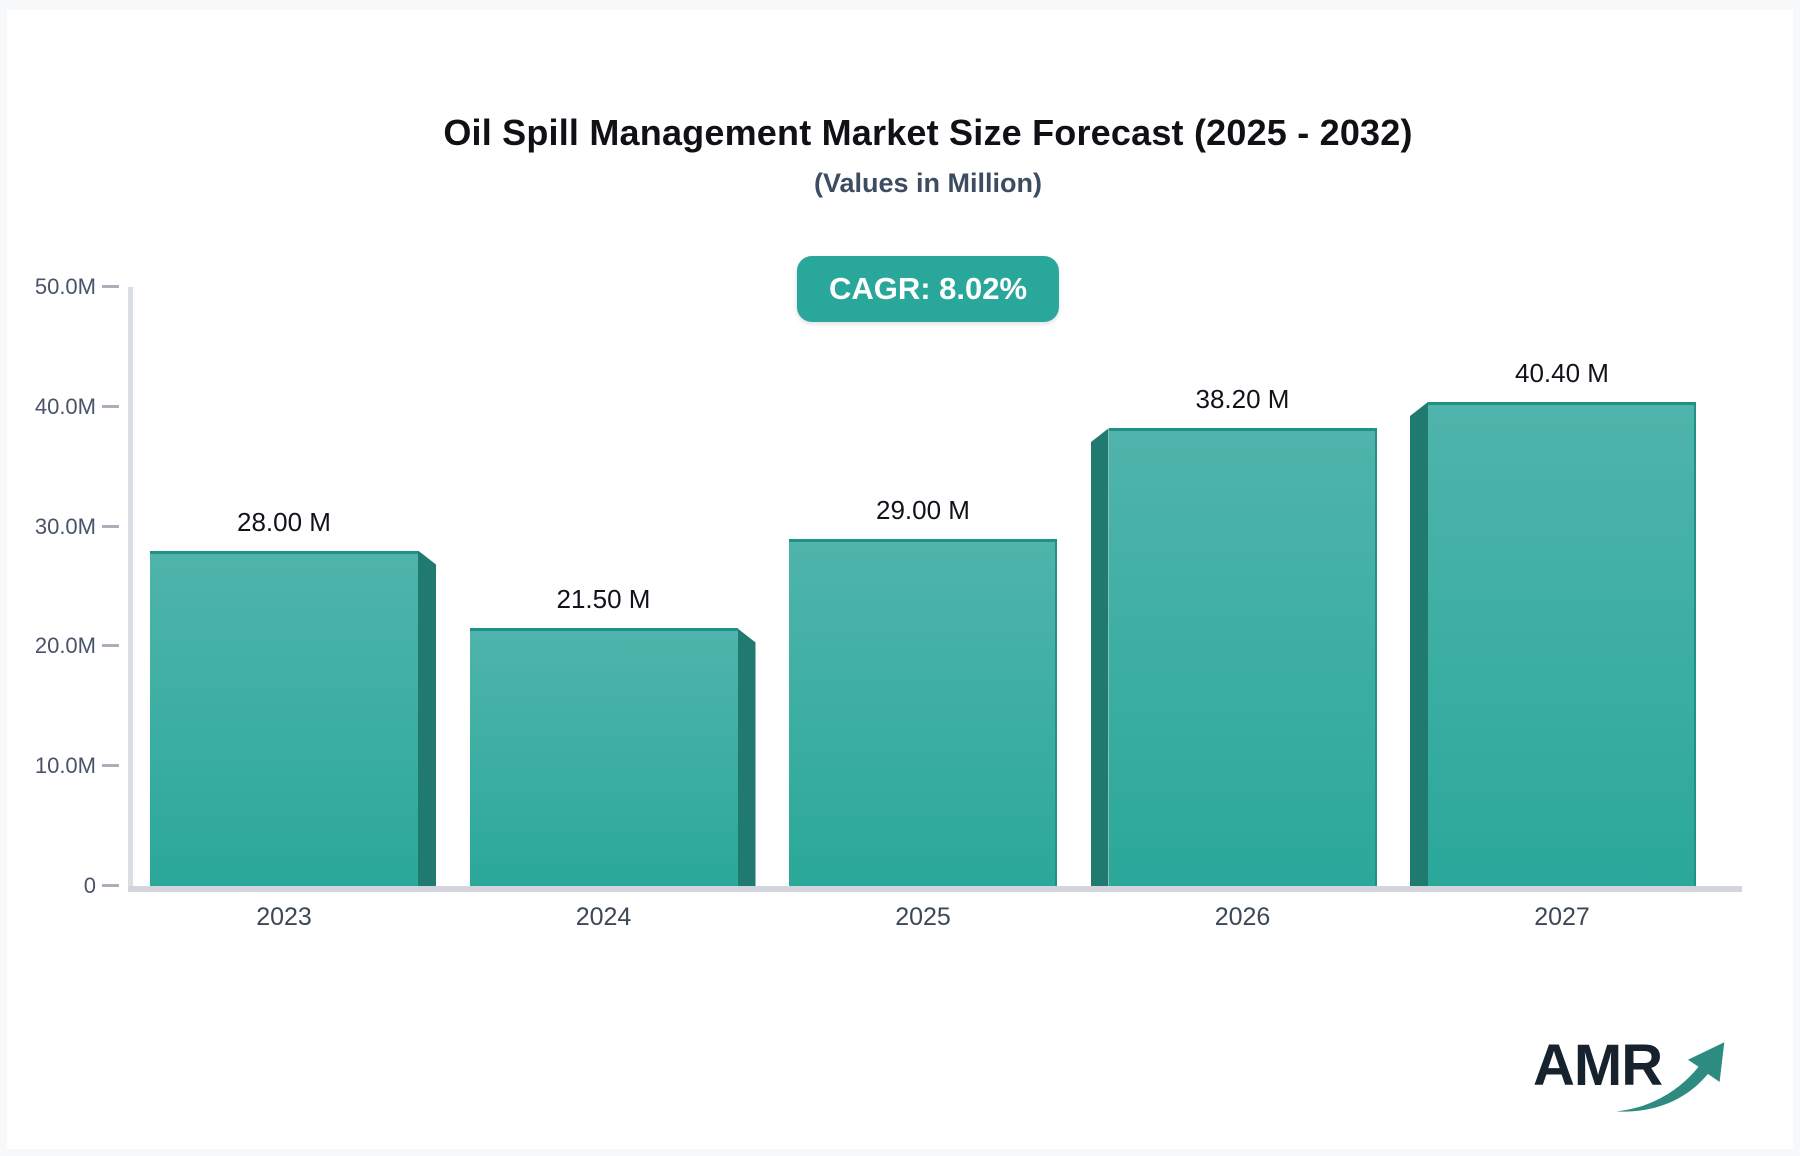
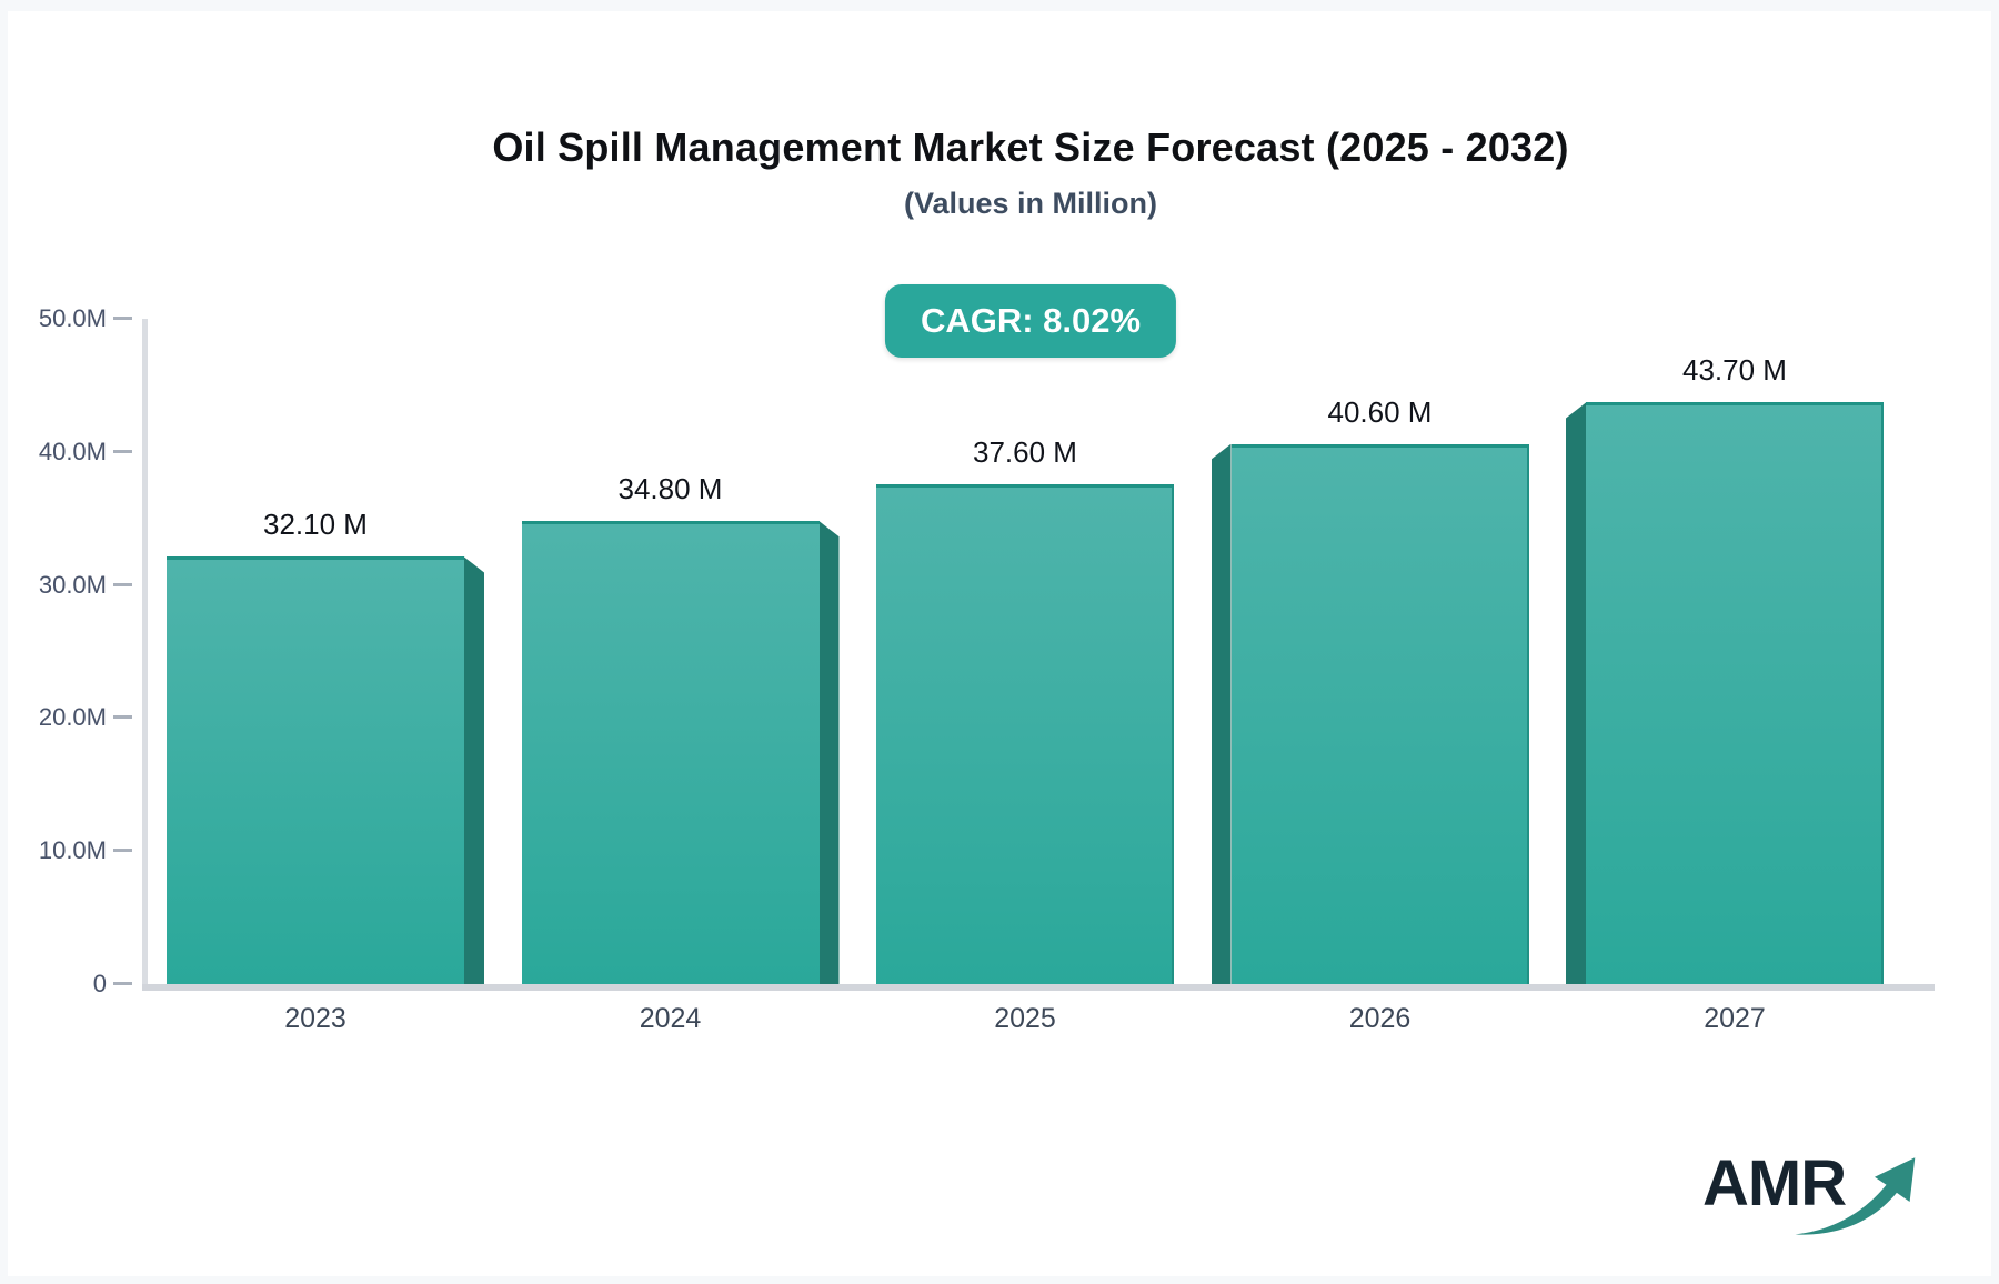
2023: 28.00 -> 32.10
2024: 21.50 -> 34.80
2025: 29.00 -> 37.60
2026: 38.20 -> 40.60
2027: 40.40 -> 43.70
